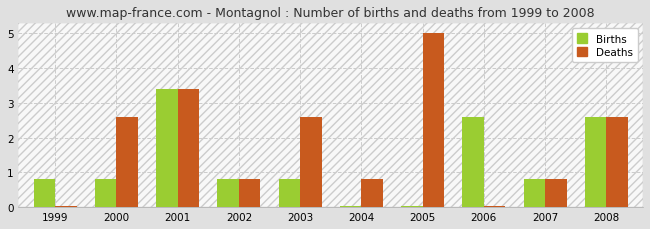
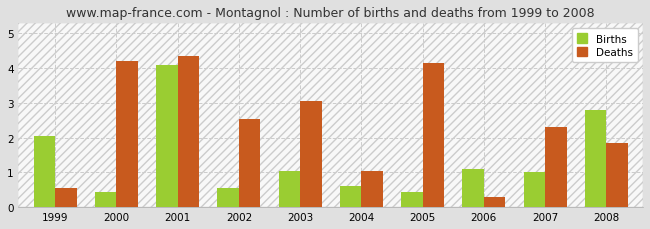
Births/1999: 0.80 -> 2.05
Deaths/1999: 0.04 -> 0.55
Births/2000: 0.80 -> 0.45
Deaths/2000: 2.60 -> 4.20
Births/2001: 3.40 -> 4.10
Deaths/2001: 3.40 -> 4.35
Births/2002: 0.80 -> 0.55
Deaths/2002: 0.80 -> 2.55
Births/2003: 0.80 -> 1.05
Deaths/2003: 2.60 -> 3.05
Births/2004: 0.04 -> 0.60
Deaths/2004: 0.80 -> 1.05
Births/2005: 0.04 -> 0.45
Deaths/2005: 5.00 -> 4.15
Births/2006: 2.60 -> 1.10
Deaths/2006: 0.04 -> 0.30
Births/2007: 0.80 -> 1.00
Deaths/2007: 0.80 -> 2.30
Births/2008: 2.60 -> 2.80
Deaths/2008: 2.60 -> 1.85
